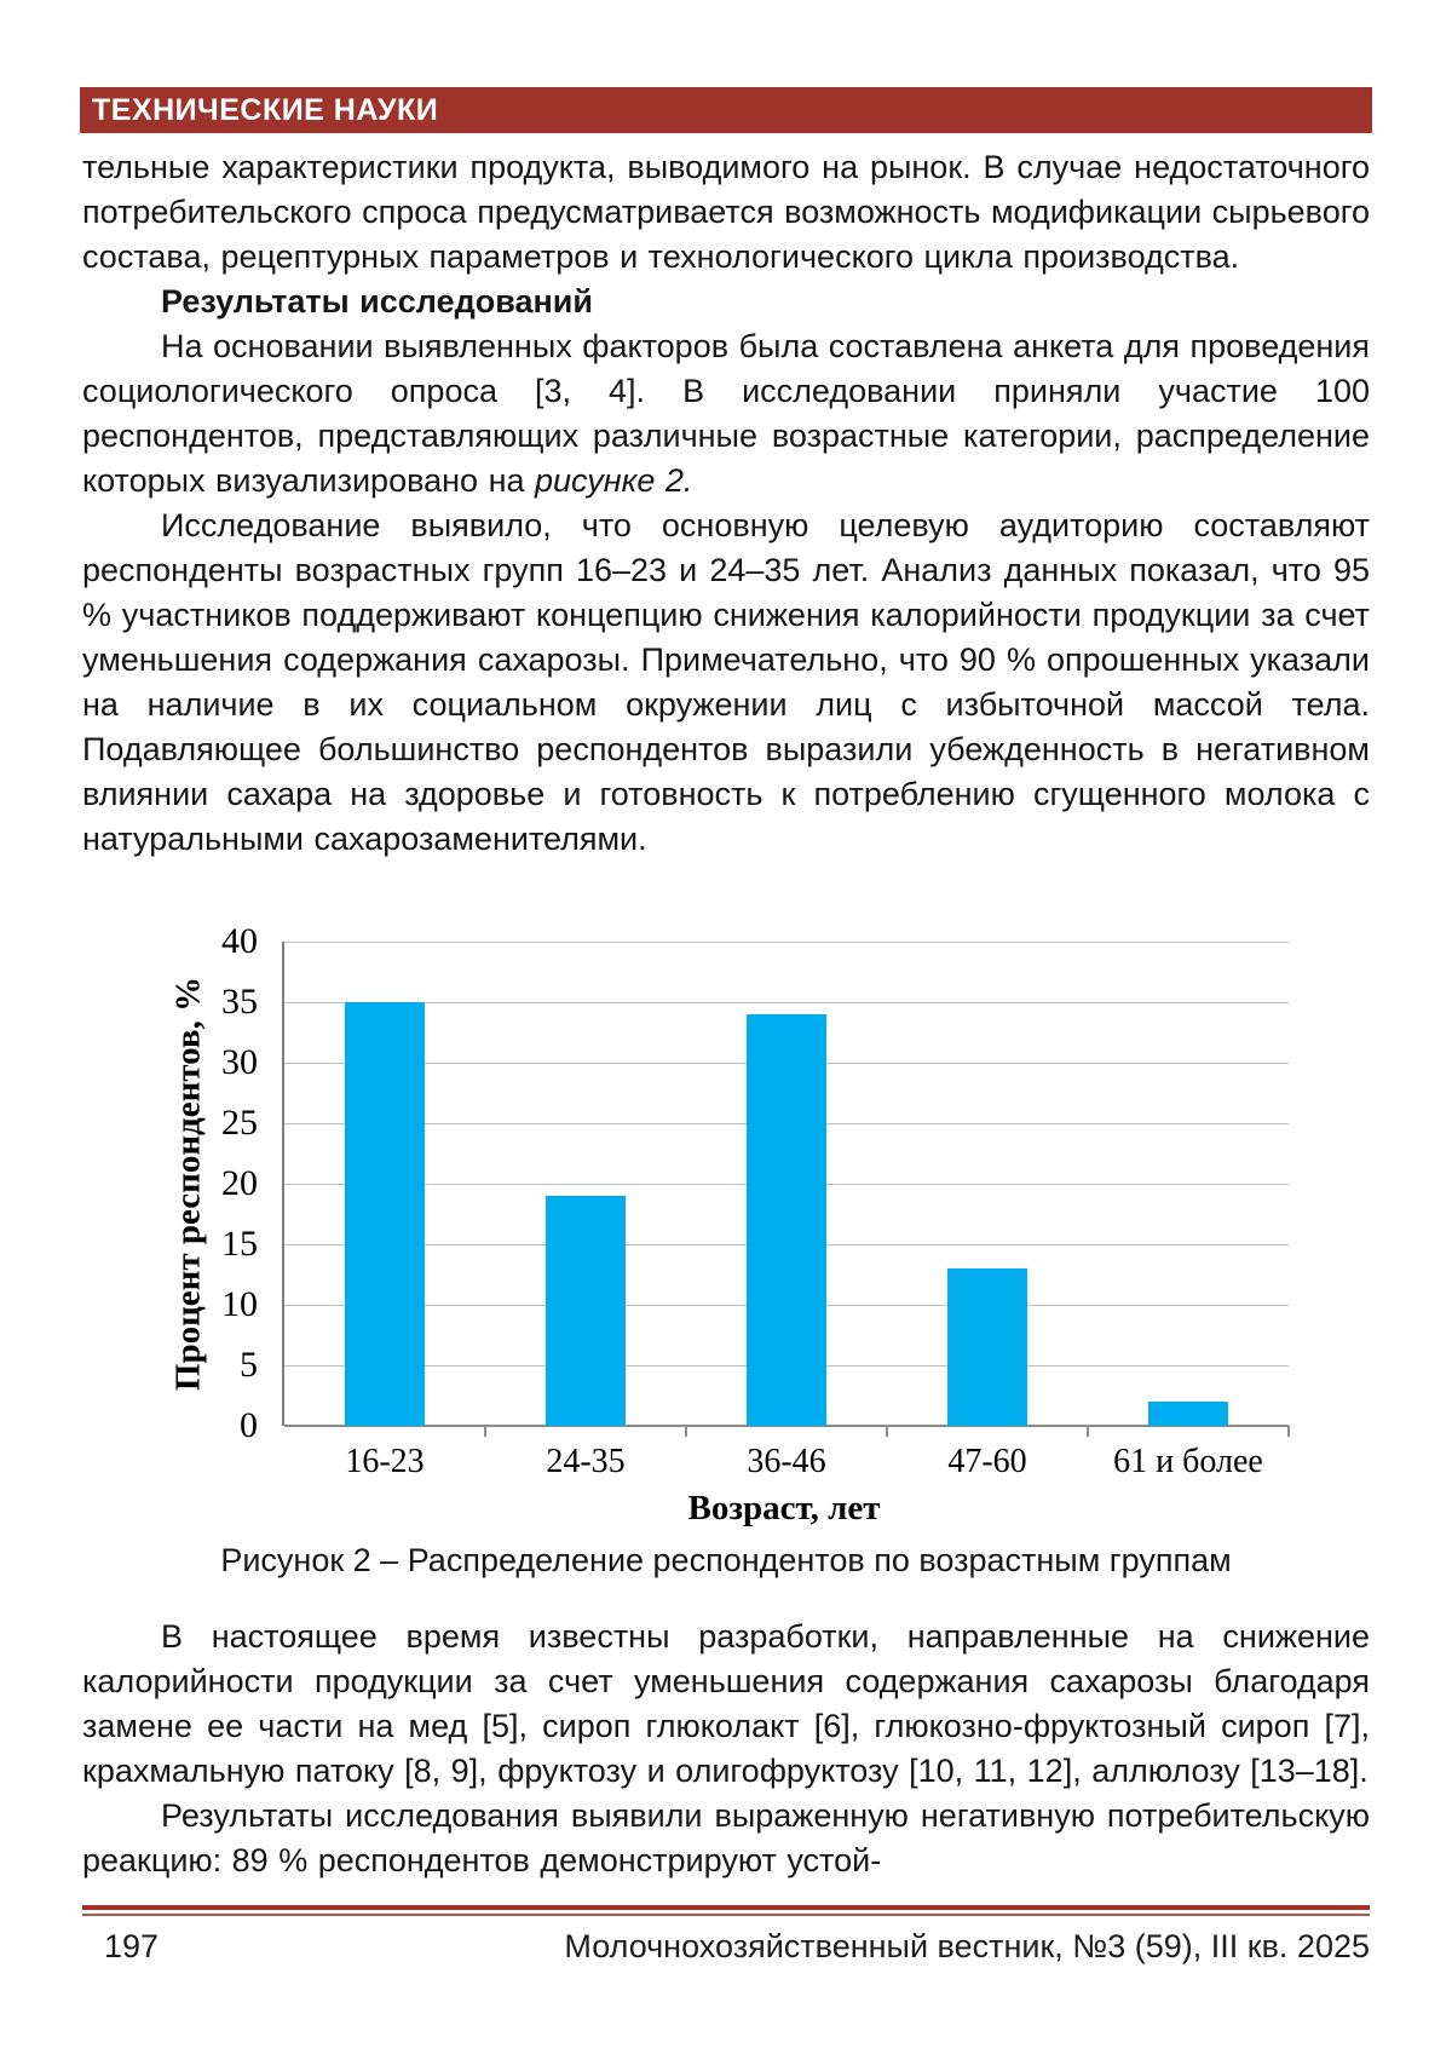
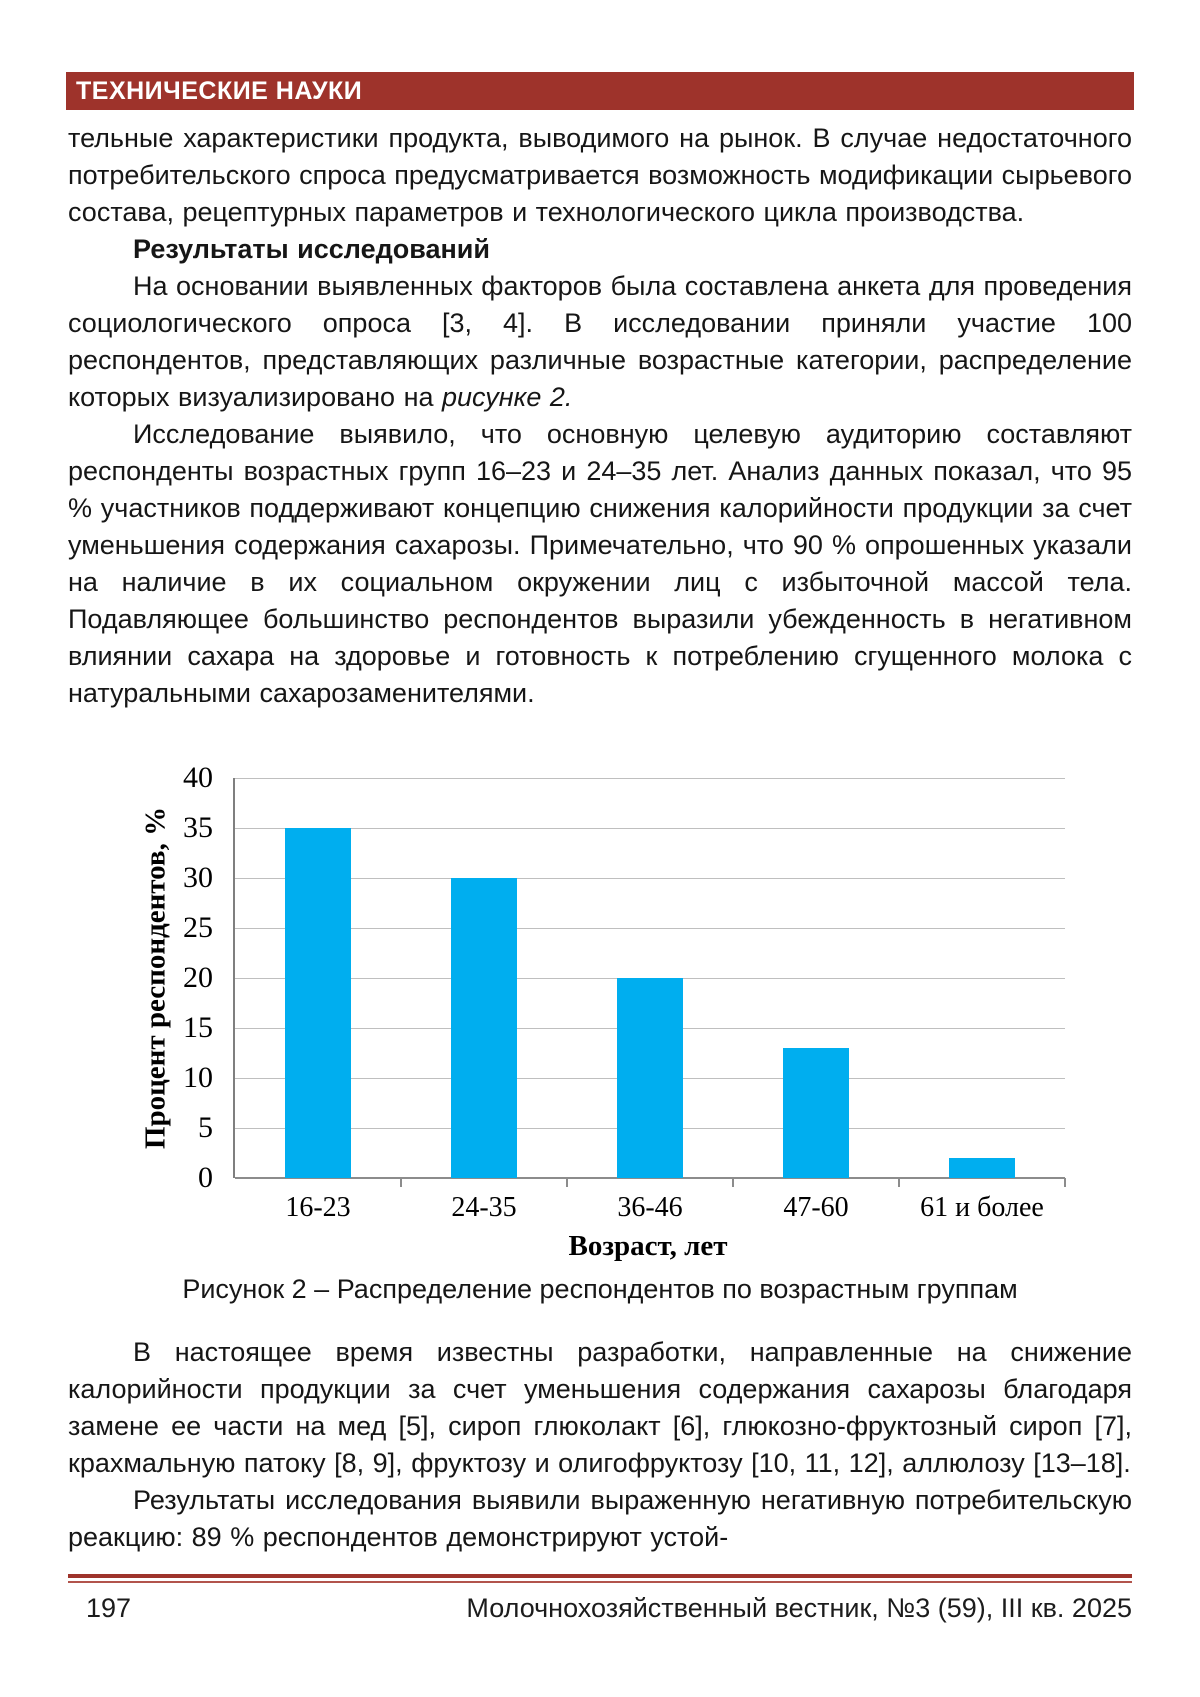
24-35: 19 -> 30
36-46: 34 -> 20
